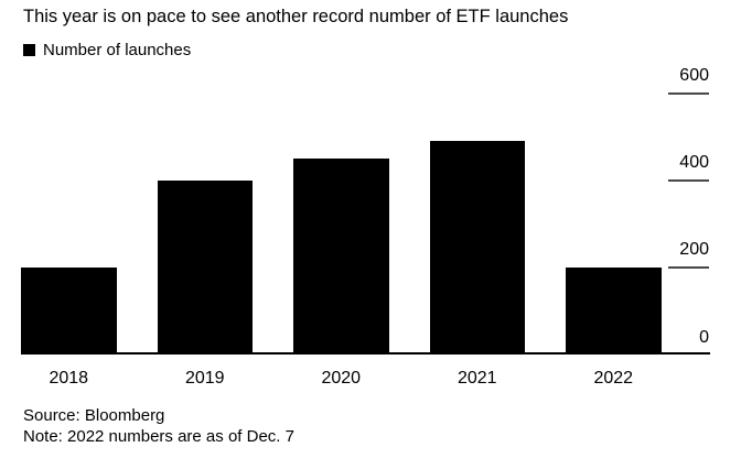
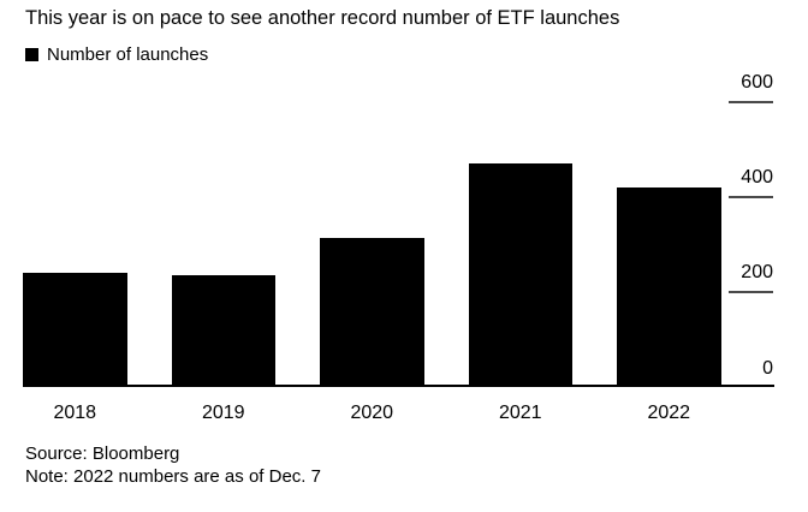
2018: 200 -> 240
2019: 400 -> 240
2020: 450 -> 320
2021: 490 -> 470
2022: 200 -> 420
